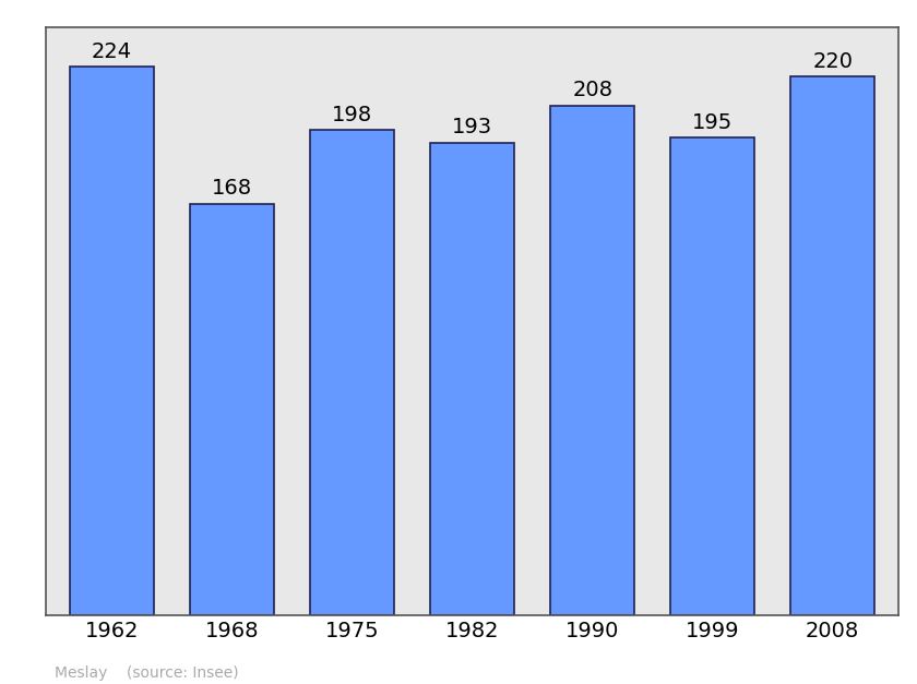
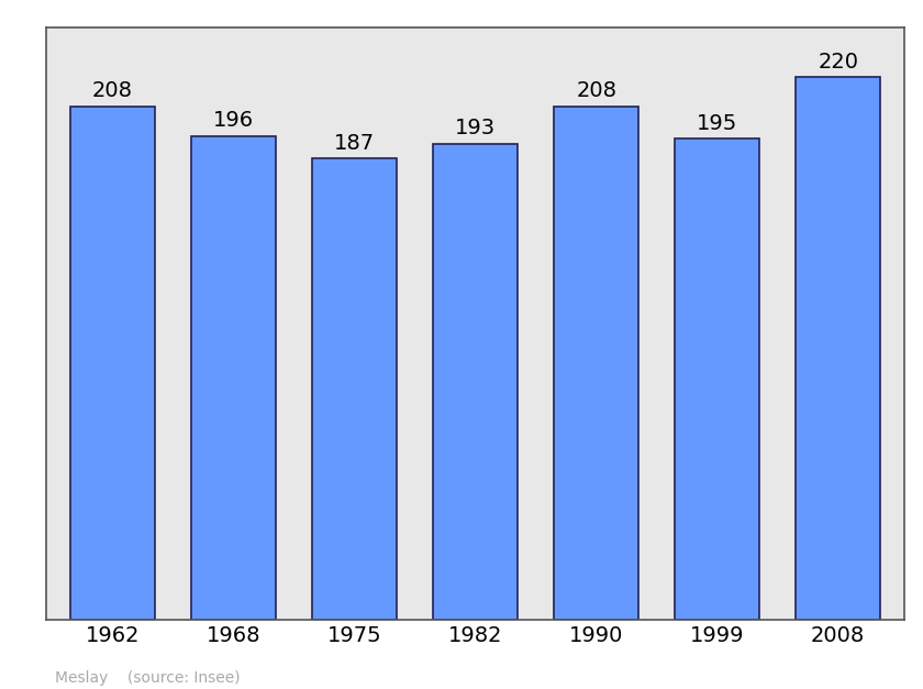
1962: 224 -> 208
1968: 168 -> 196
1975: 198 -> 187
